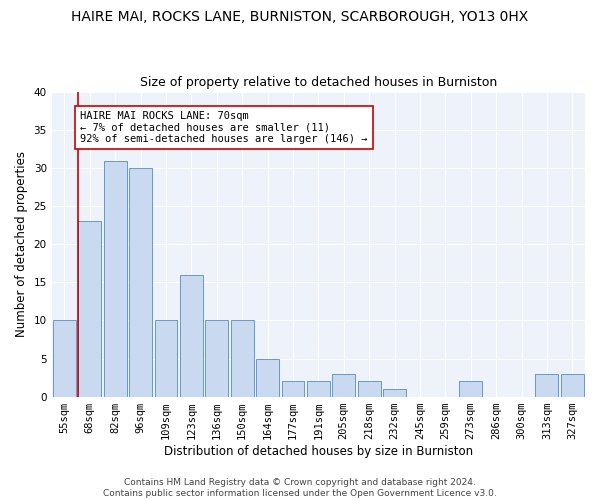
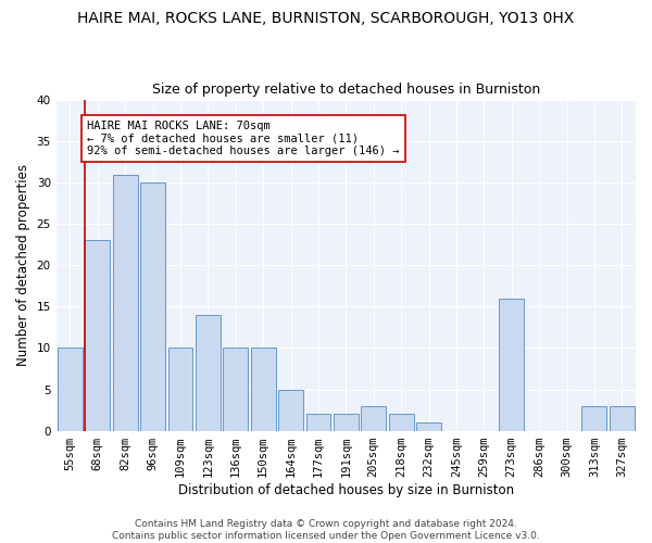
123sqm: 16 -> 14
273sqm: 2 -> 16
